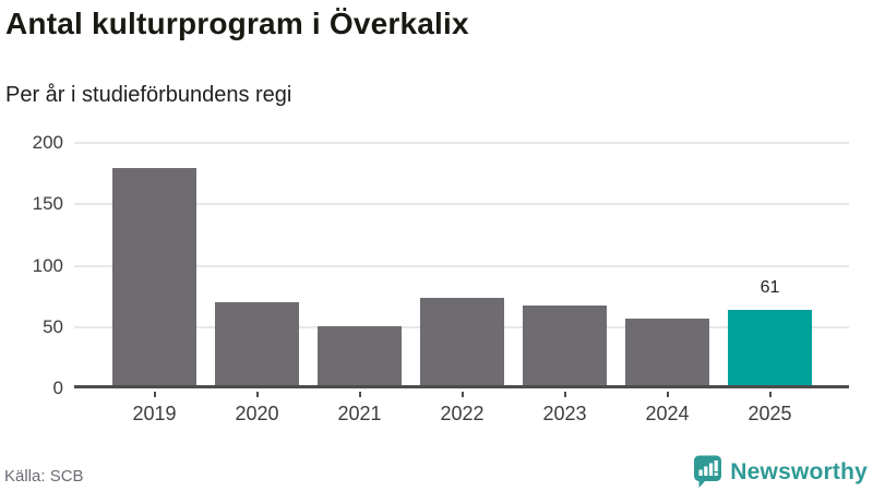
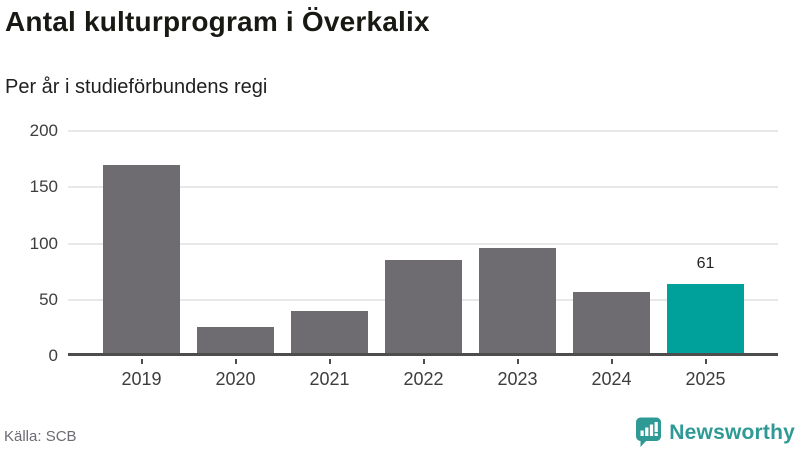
2019: 177 -> 167
2020: 68 -> 23
2021: 48 -> 37
2022: 71 -> 83
2023: 65 -> 93
